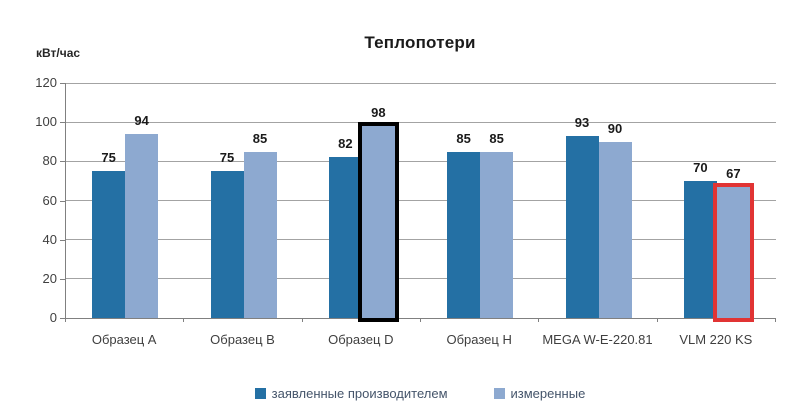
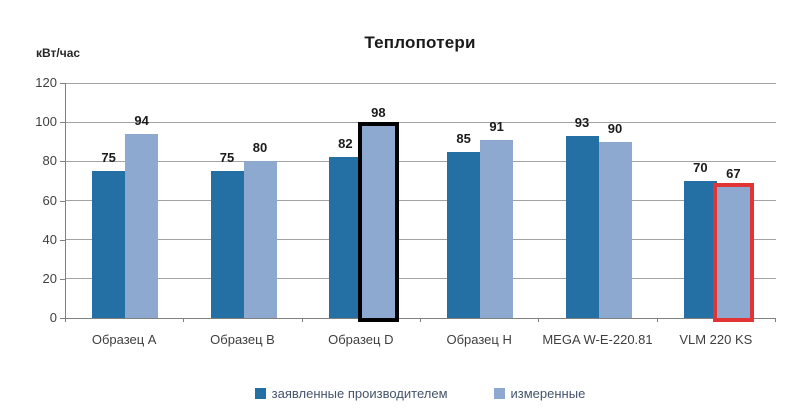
измеренные/Образец B: 85 -> 80
измеренные/Образец H: 85 -> 91
